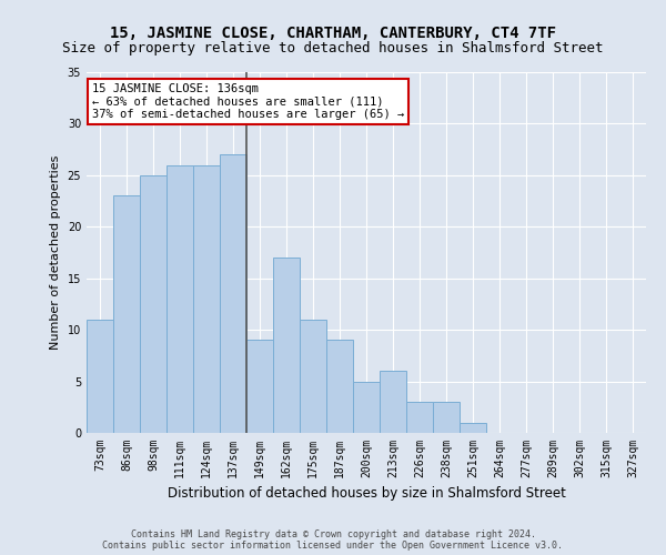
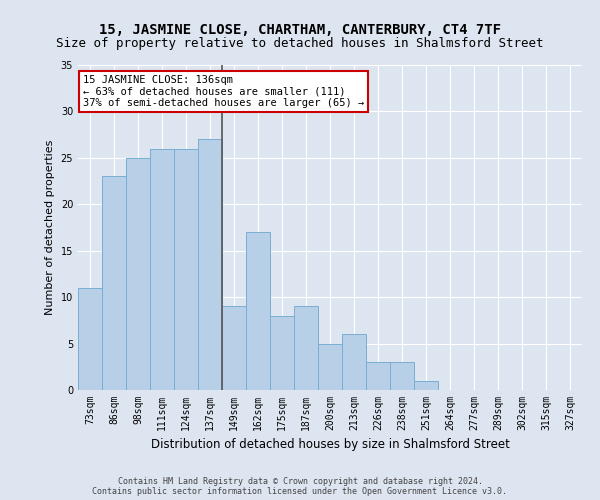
175sqm: 11 -> 8
